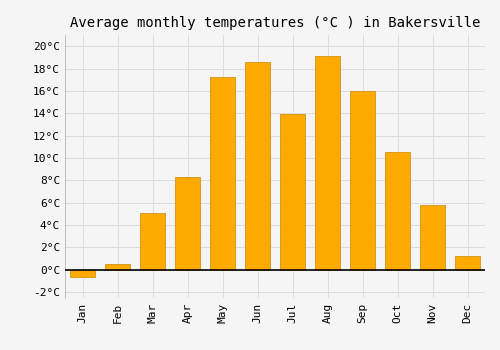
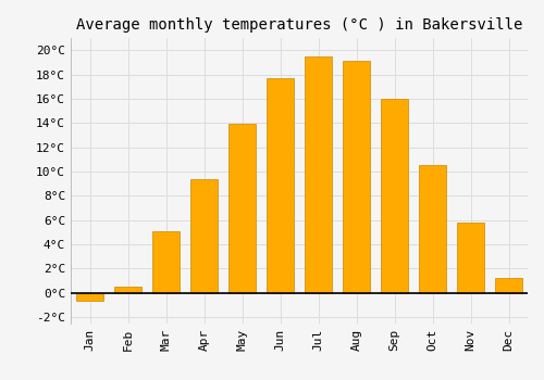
Apr: 8.3°C -> 9.4°C
May: 17.2°C -> 13.9°C
Jun: 18.6°C -> 17.7°C
Jul: 13.9°C -> 19.5°C
